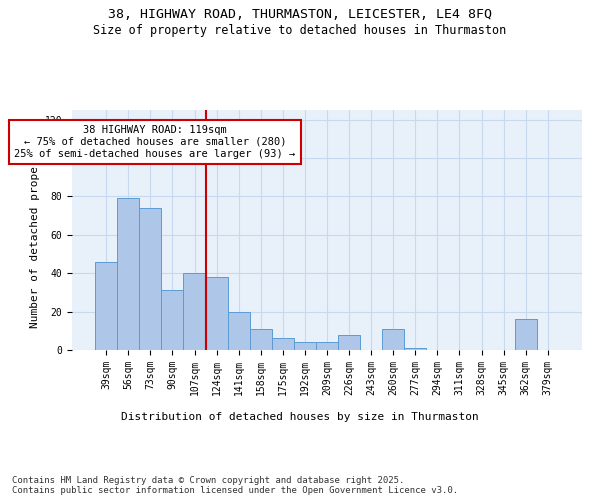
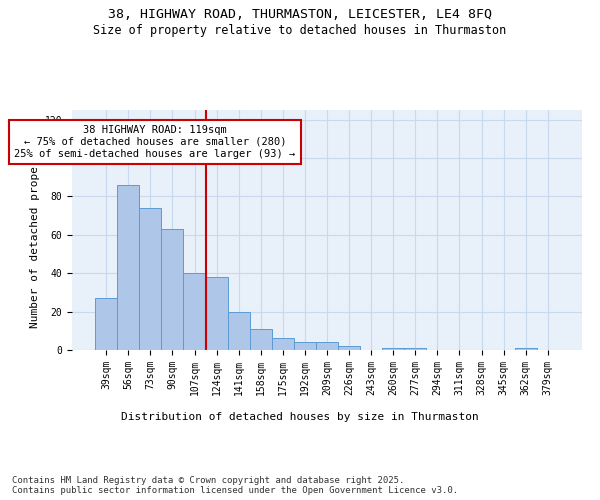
39sqm: 46 -> 27
56sqm: 79 -> 86
90sqm: 31 -> 63
226sqm: 8 -> 2
260sqm: 11 -> 1
362sqm: 16 -> 1
